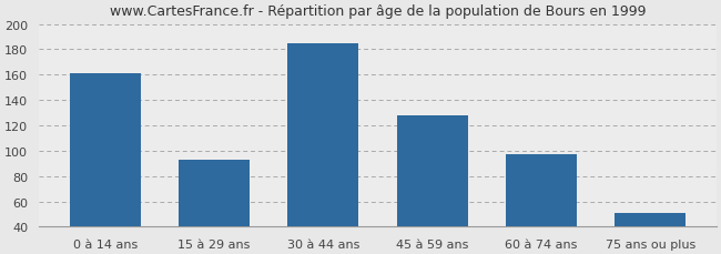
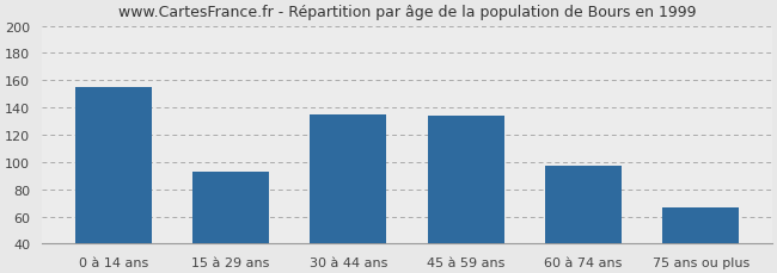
0 à 14 ans: 161 -> 155
30 à 44 ans: 185 -> 135
45 à 59 ans: 128 -> 134
75 ans ou plus: 51 -> 67
